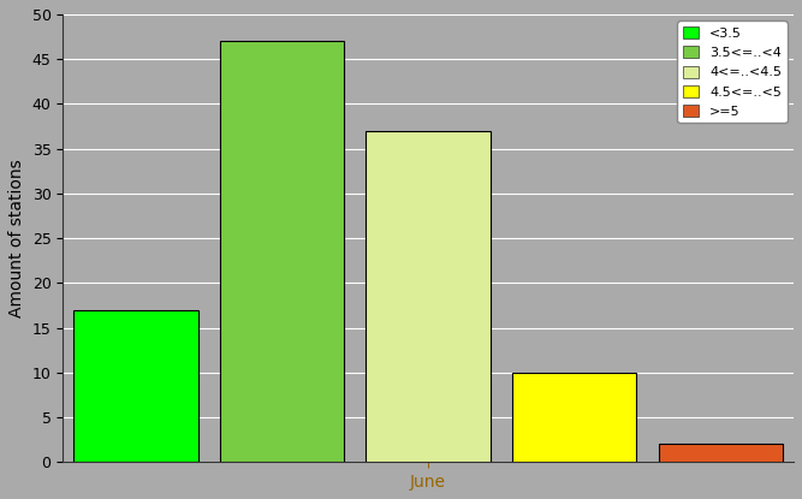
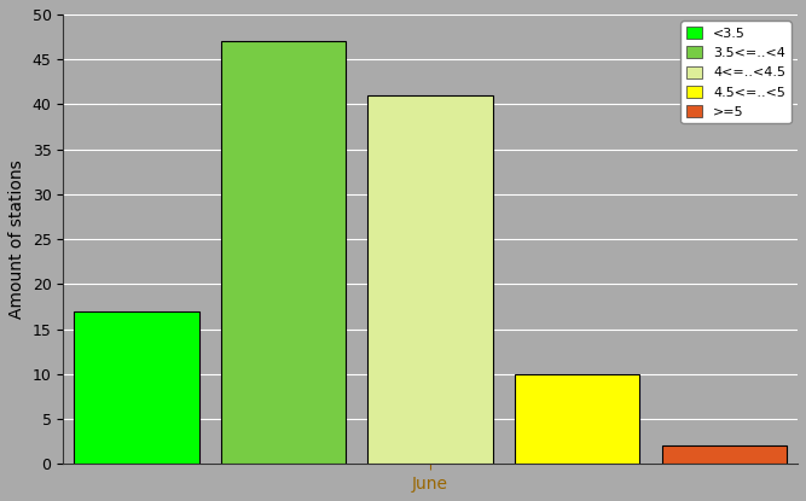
June: 37 -> 41
